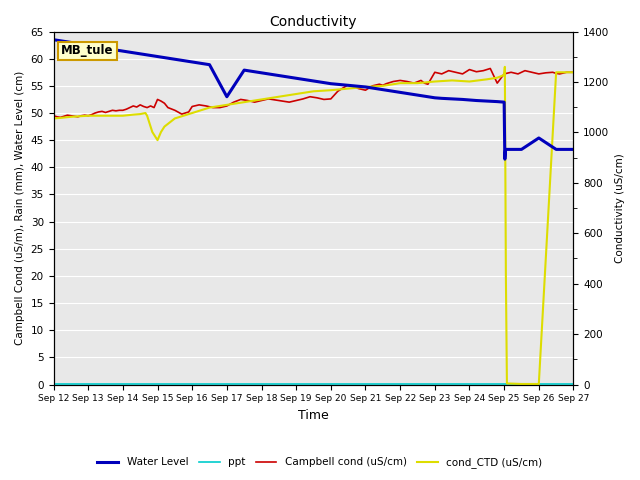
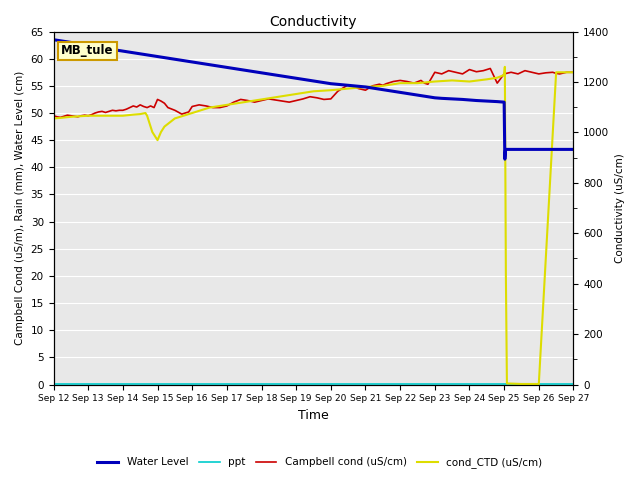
Water Level/Sep 17: 53.0 -> 58.4
Water Level/Sep 26: 45.4 -> 43.3
